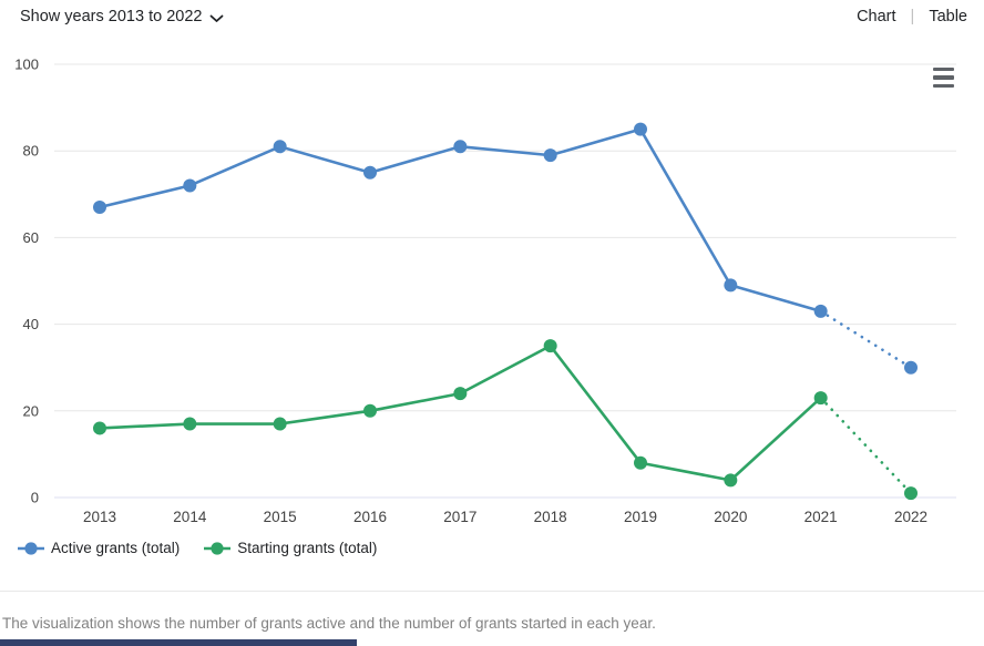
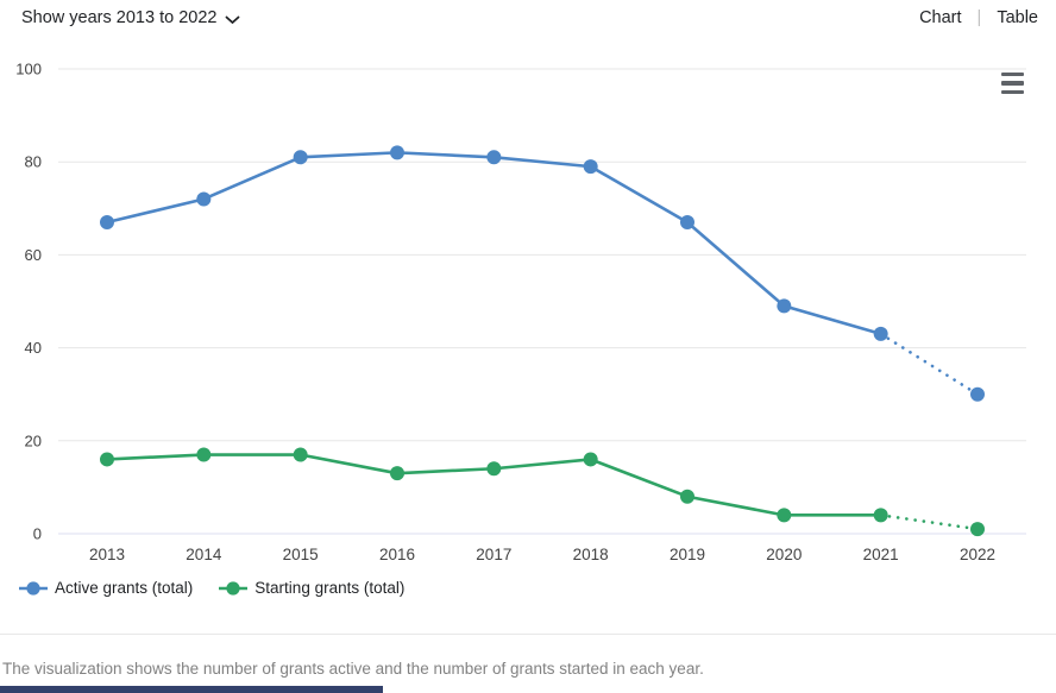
Active grants (total)/2016: 75 -> 82
Starting grants (total)/2016: 20 -> 13
Starting grants (total)/2017: 24 -> 14
Starting grants (total)/2018: 35 -> 16
Active grants (total)/2019: 85 -> 67
Starting grants (total)/2021: 23 -> 4
